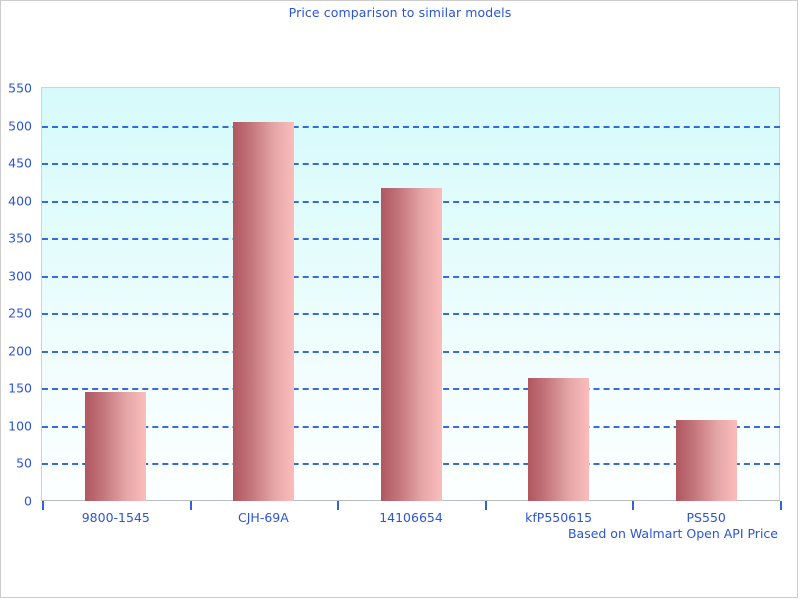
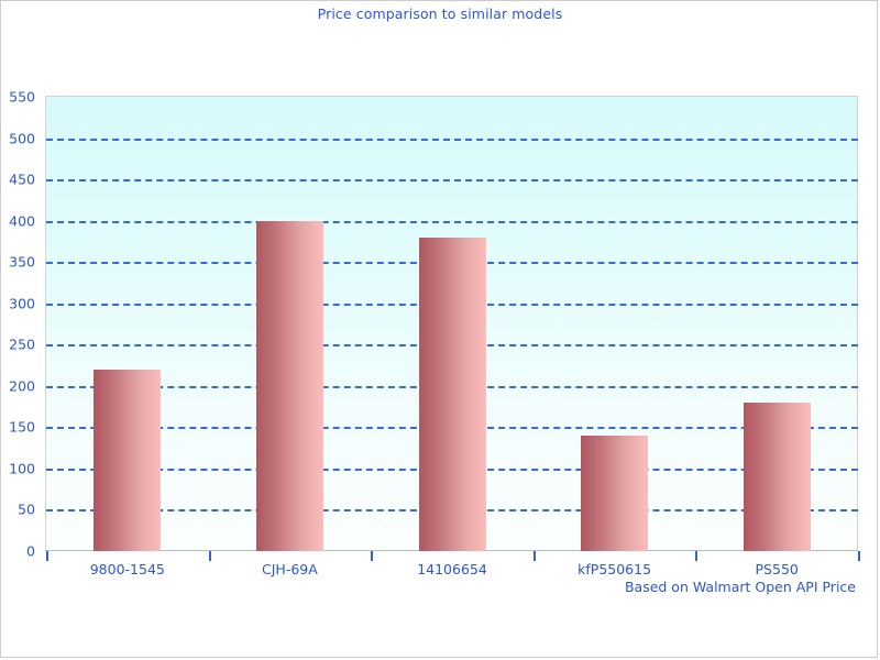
9800-1545: 140 -> 220
CJH-69A: 500 -> 400
14106654: 420 -> 380
kfP550615: 160 -> 140
PS550: 110 -> 180
